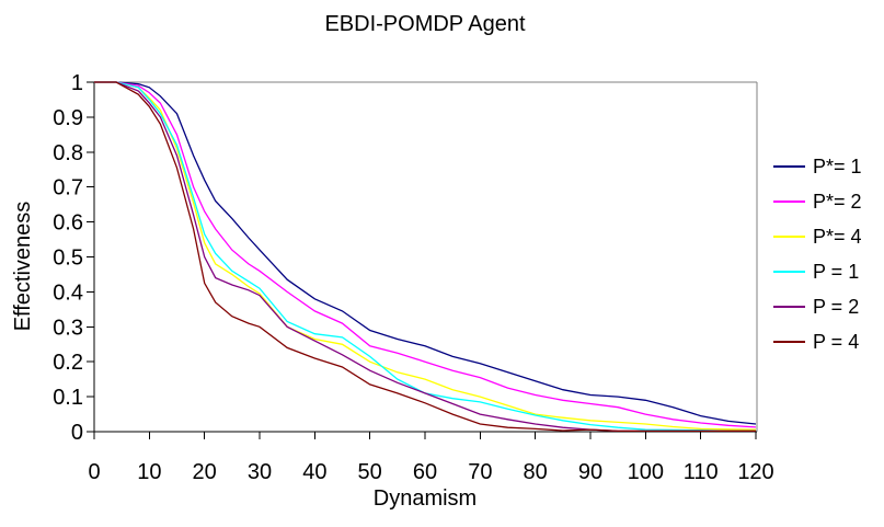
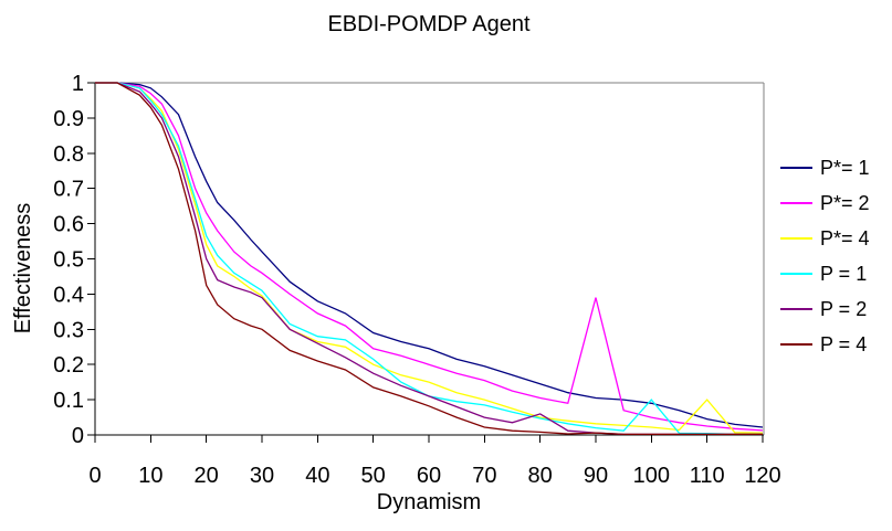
P = 2/80: 0.02 -> 0.06
P*= 2/90: 0.08 -> 0.39
P = 1/100: 0.01 -> 0.10
P*= 4/110: 0.01 -> 0.10
